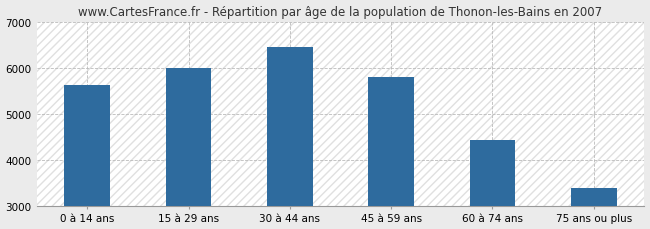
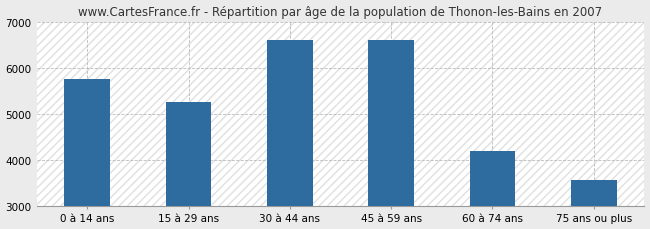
0 à 14 ans: 5620 -> 5750
15 à 29 ans: 6000 -> 5250
30 à 44 ans: 6450 -> 6600
45 à 59 ans: 5800 -> 6600
60 à 74 ans: 4420 -> 4200
75 ans ou plus: 3380 -> 3550
